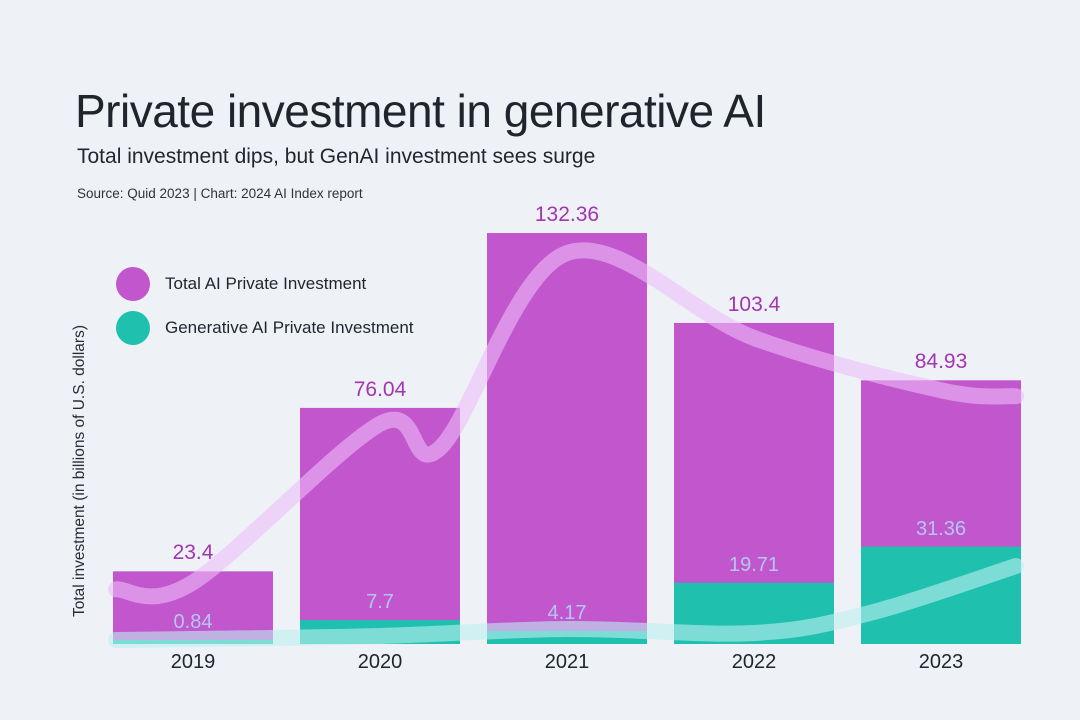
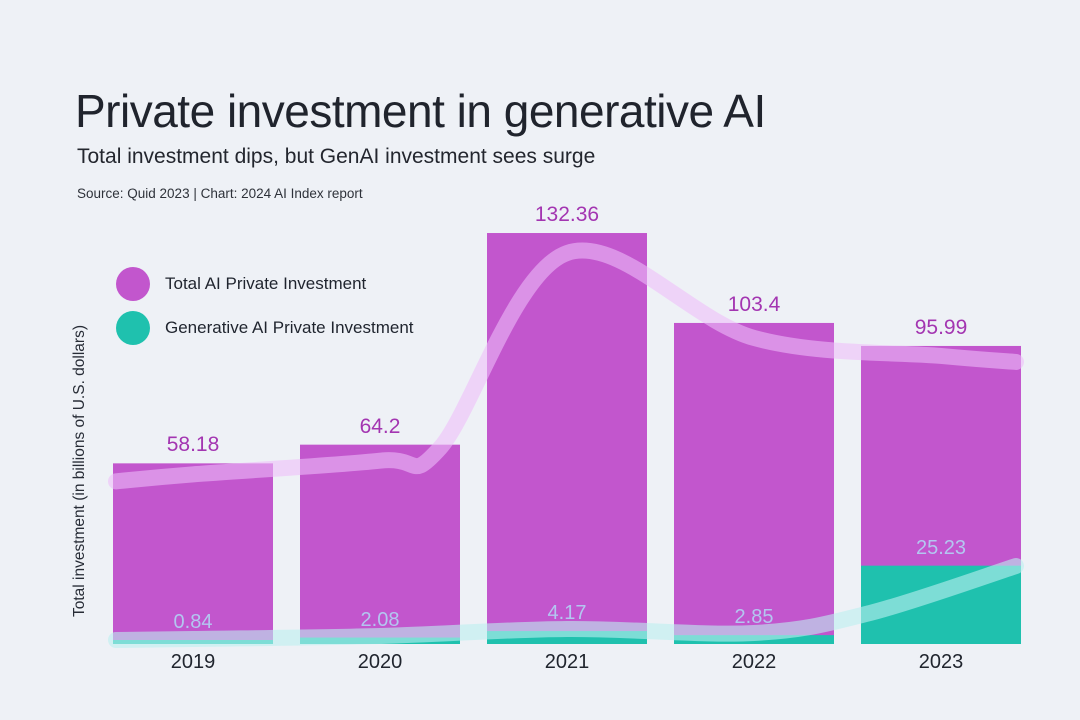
Total AI Private Investment/2019: 23.4 -> 58.18
Total AI Private Investment/2020: 76.04 -> 64.2
Generative AI Private Investment/2020: 7.7 -> 2.08
Generative AI Private Investment/2022: 19.71 -> 2.85
Total AI Private Investment/2023: 84.93 -> 95.99
Generative AI Private Investment/2023: 31.36 -> 25.23
